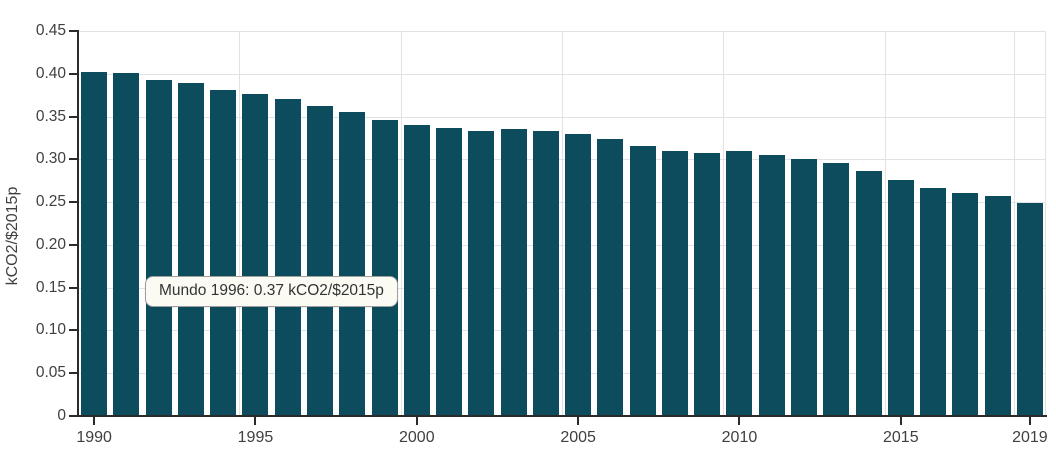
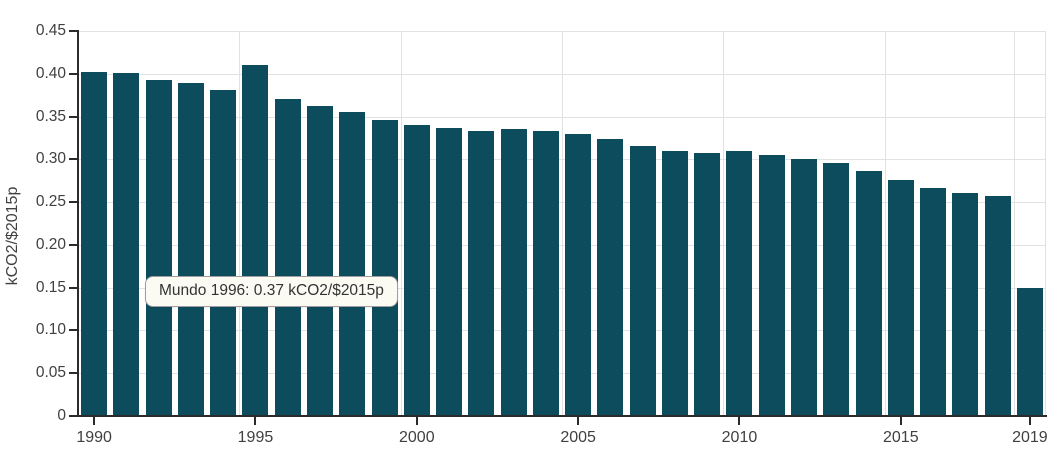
1995: 0.38 -> 0.41
2019: 0.25 -> 0.15
